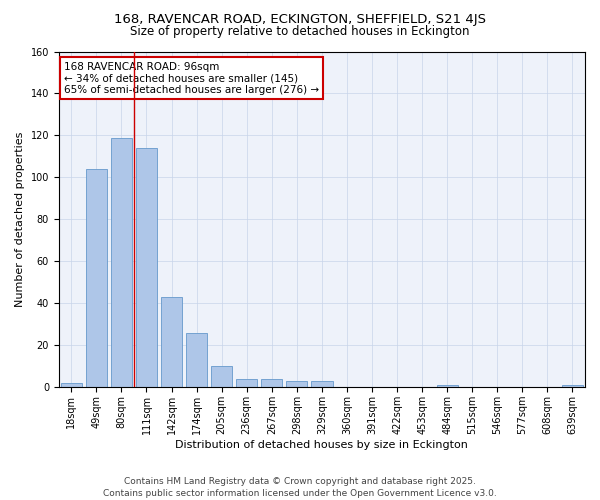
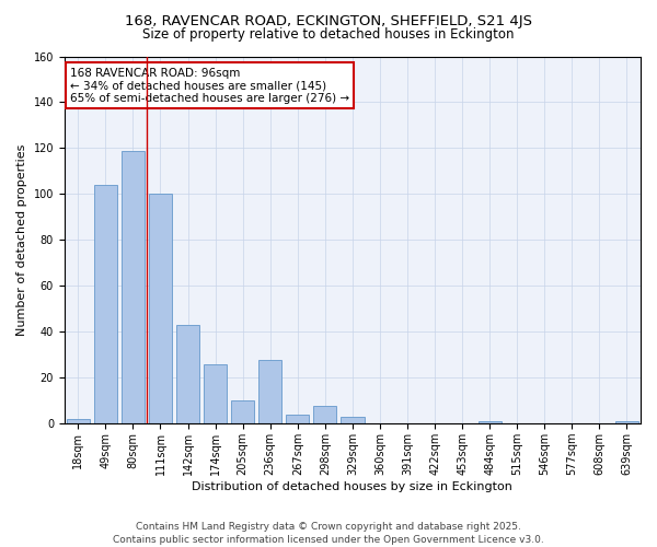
111sqm: 114 -> 100
236sqm: 4 -> 28
298sqm: 3 -> 8
